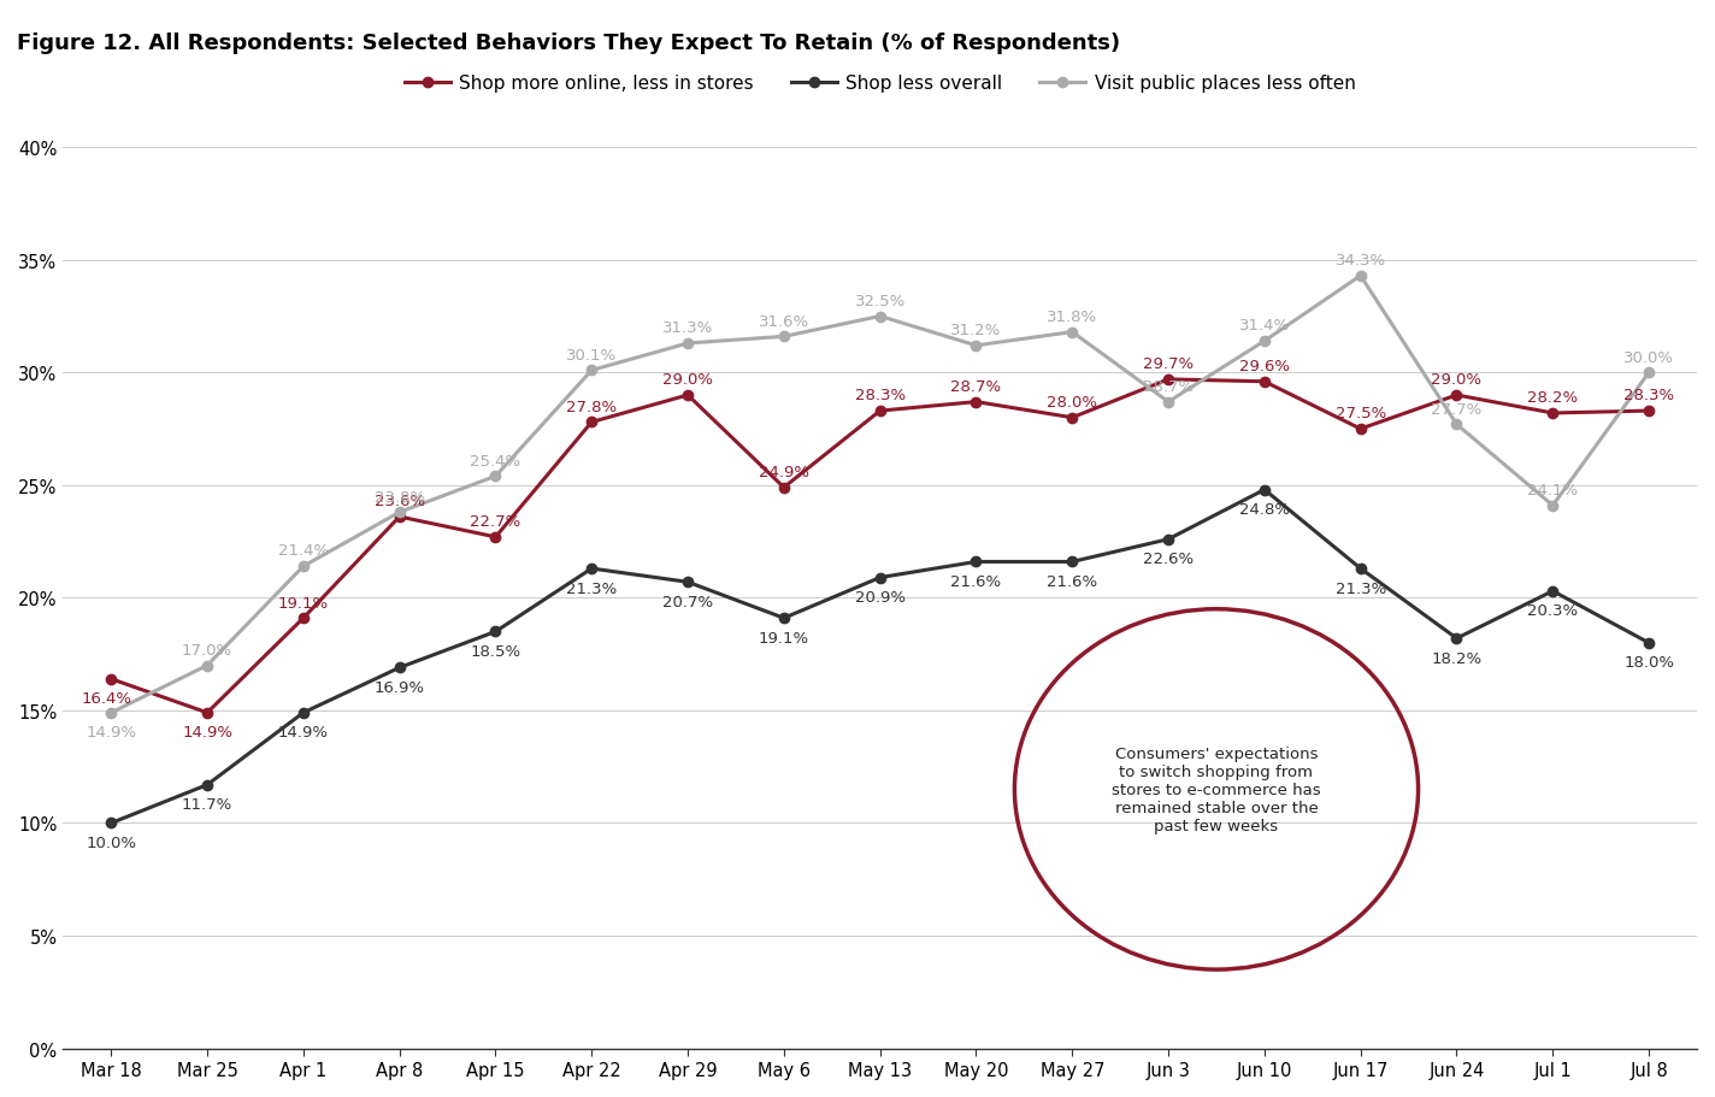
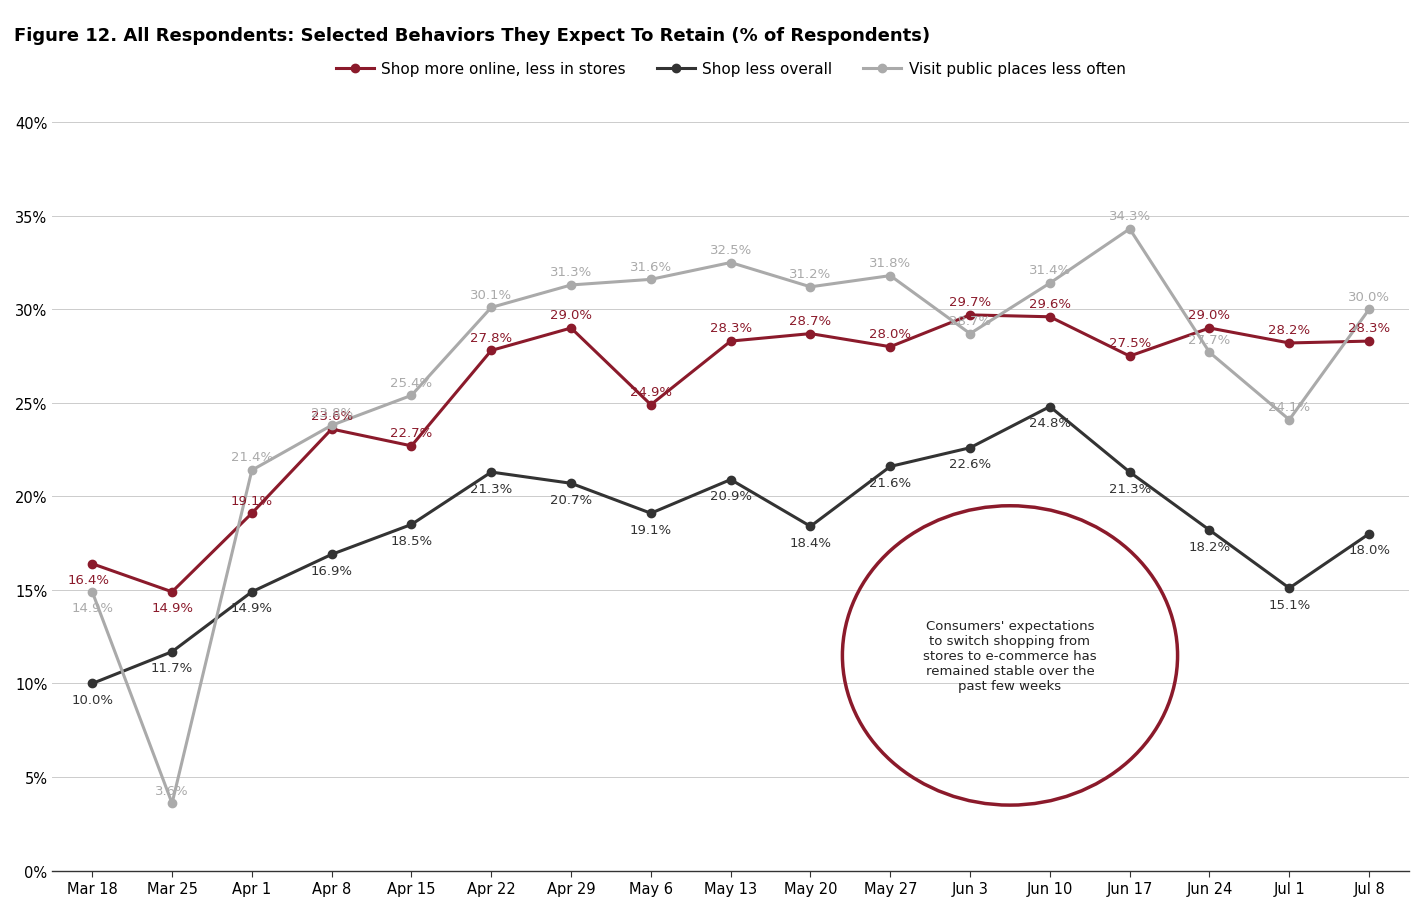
Visit public places less often/Mar 25: 17.0% -> 3.6%
Shop less overall/May 20: 21.6% -> 18.4%
Shop less overall/Jul 1: 20.3% -> 15.1%
